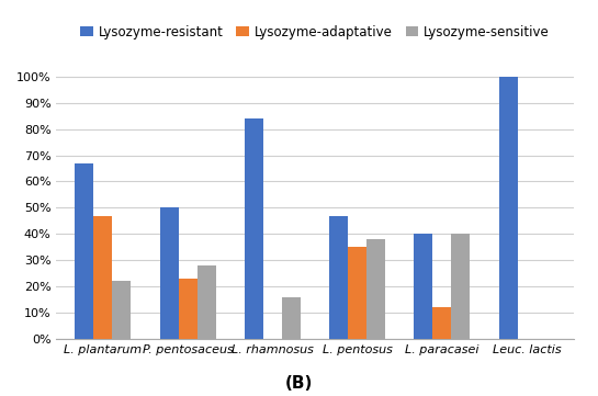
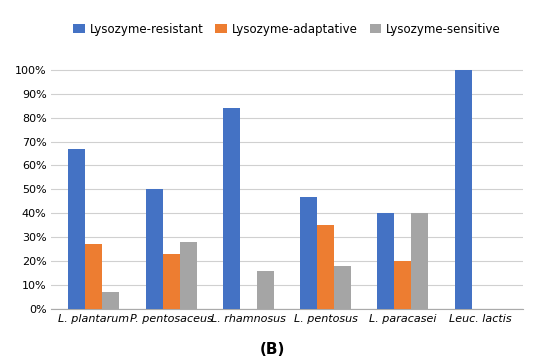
Lysozyme-adaptative/L. plantarum: 47% -> 27%
Lysozyme-sensitive/L. plantarum: 22% -> 7%
Lysozyme-sensitive/L. pentosus: 38% -> 18%
Lysozyme-adaptative/L. paracasei: 12% -> 20%
